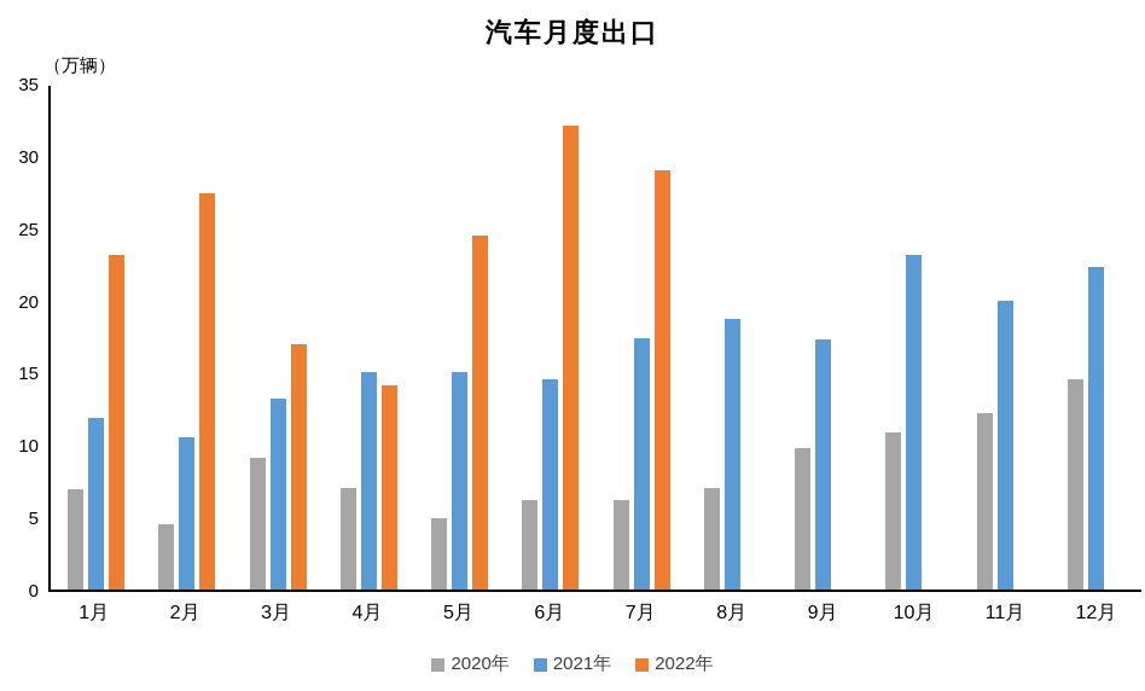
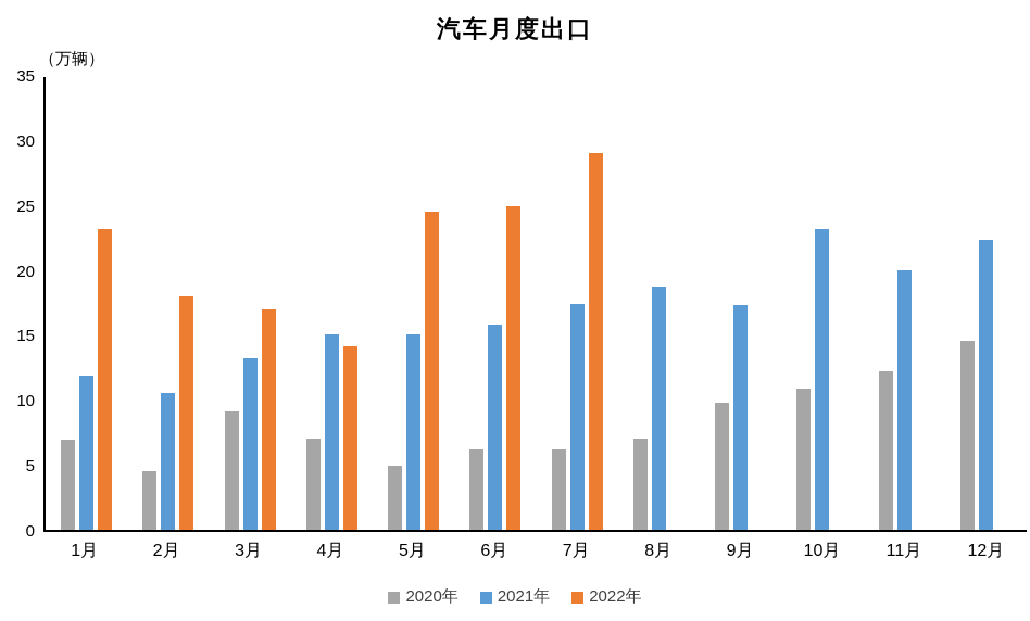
2022年/2月: 27.4 -> 18.0
2021年/6月: 14.5 -> 15.8
2022年/6月: 32.1 -> 24.9
